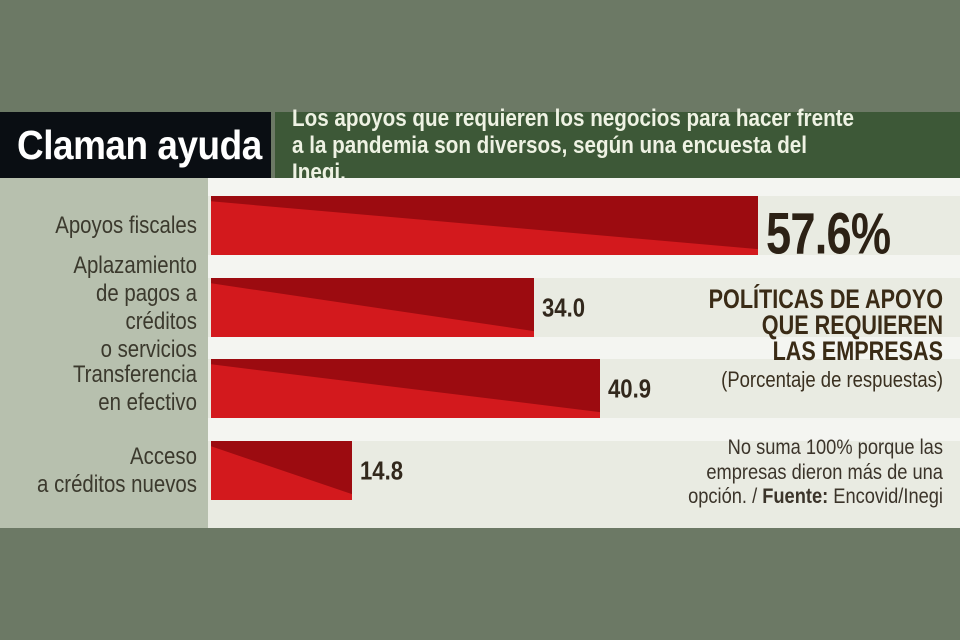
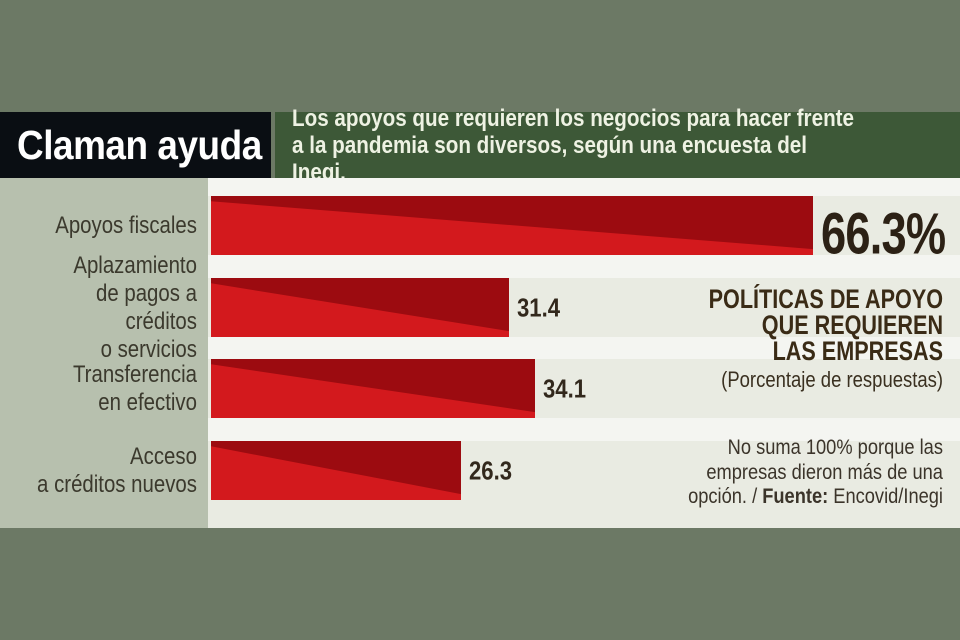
Apoyos fiscales: 57.6% -> 66.3%
Aplazamiento de pagos a créditos o servicios: 34.0 -> 31.4
Transferencia en efectivo: 40.9 -> 34.1
Acceso a créditos nuevos: 14.8 -> 26.3
